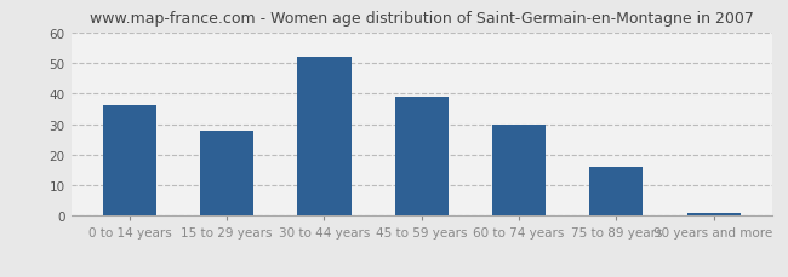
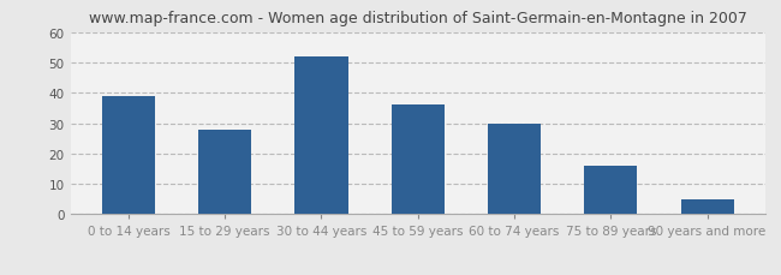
0 to 14 years: 36 -> 39
45 to 59 years: 39 -> 36
90 years and more: 1 -> 5
